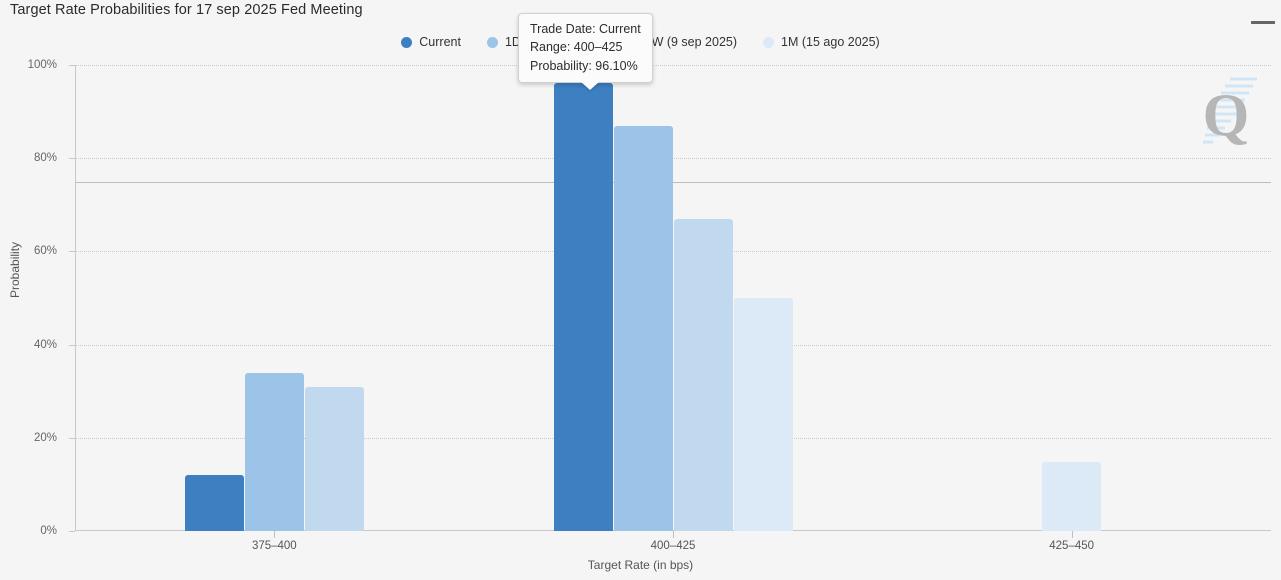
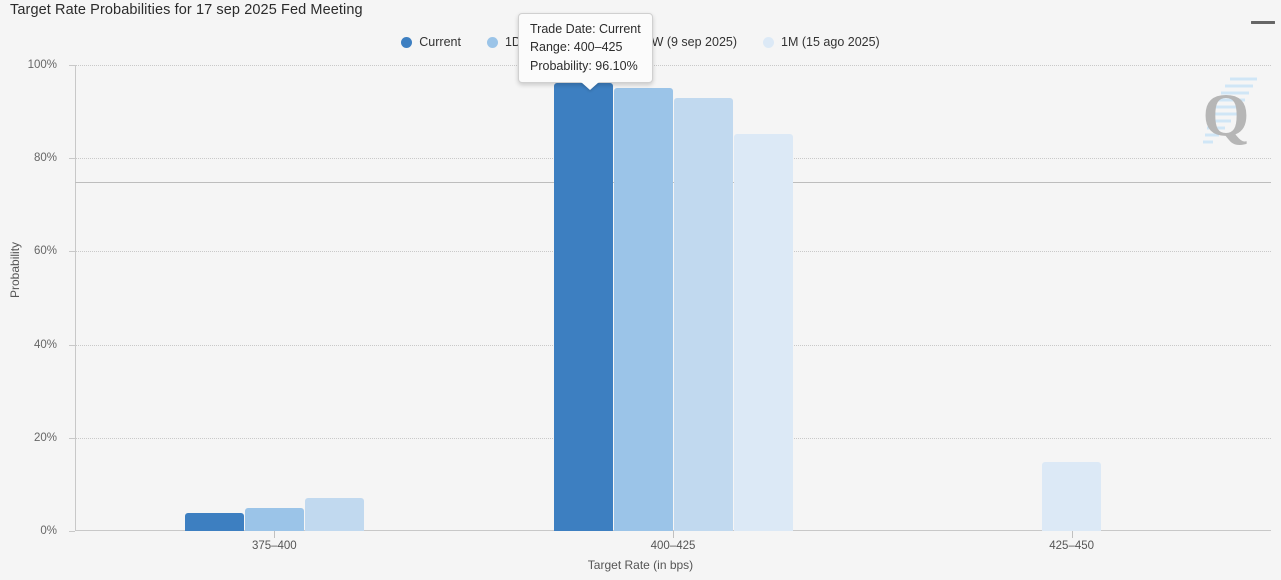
Current/375–400: 12% -> 4%
1D (11 sep 2025)/375–400: 34% -> 5%
1W (9 sep 2025)/375–400: 31% -> 7%
1D (11 sep 2025)/400–425: 87% -> 95%
1W (9 sep 2025)/400–425: 67% -> 93%
1M (15 ago 2025)/400–425: 50% -> 85%
